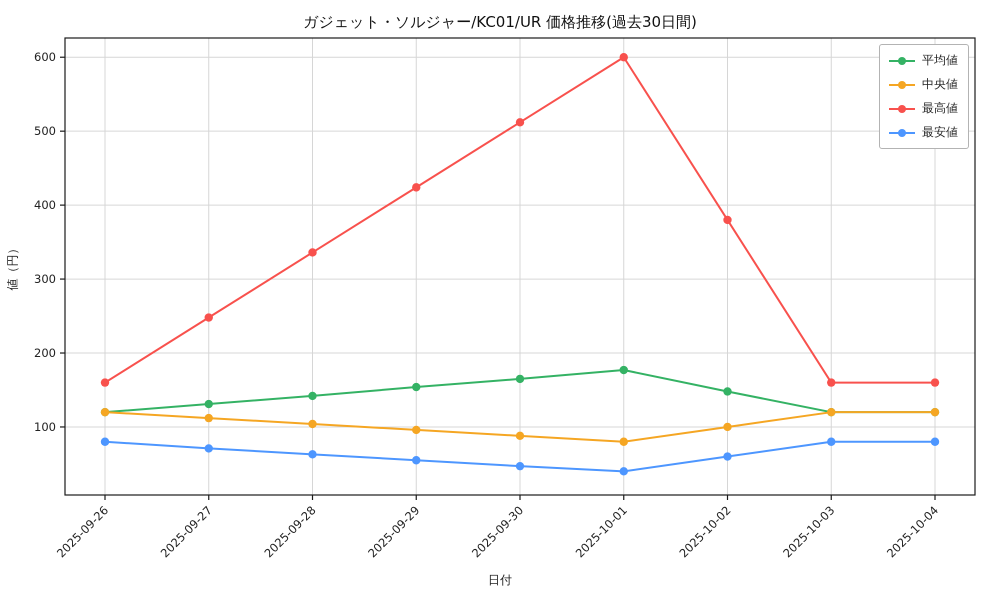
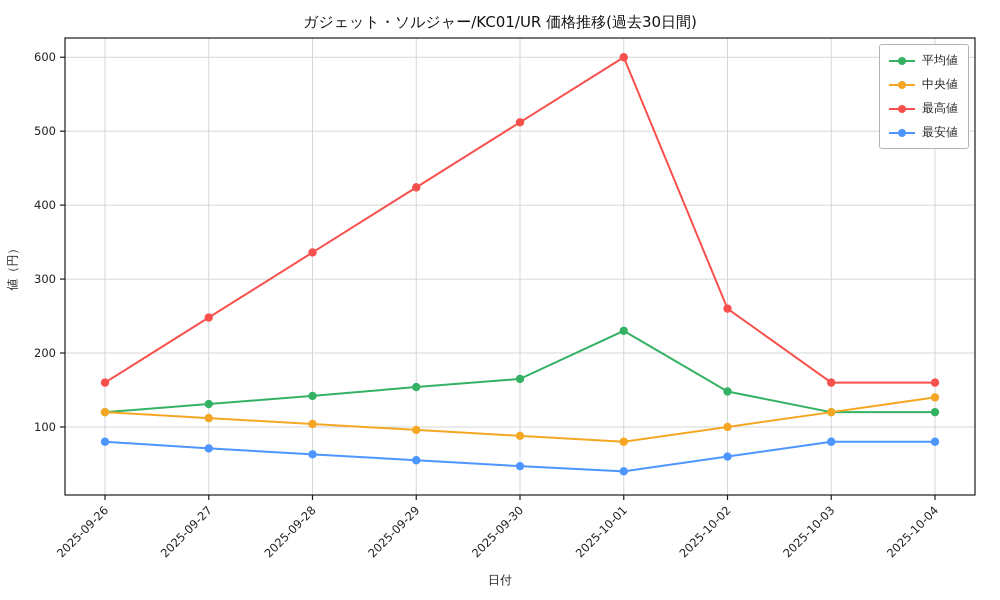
平均値/2025-10-01: 180 -> 230
最高値/2025-10-02: 380 -> 260
中央値/2025-10-04: 120 -> 140
